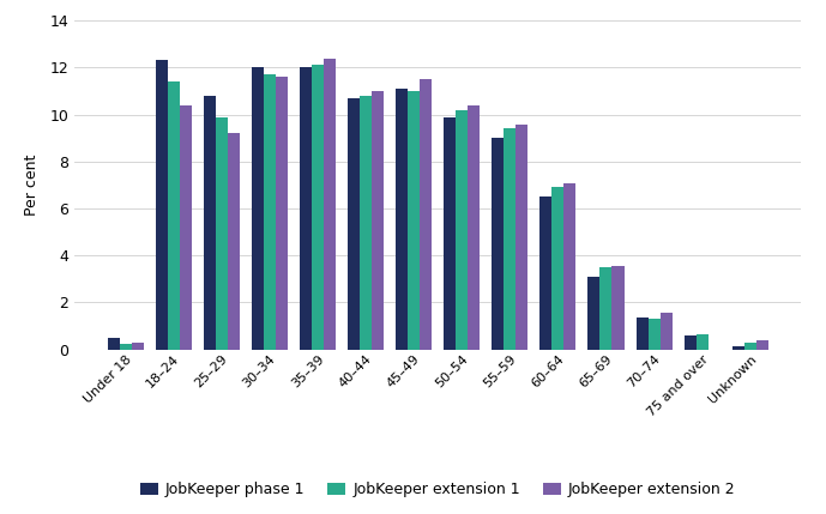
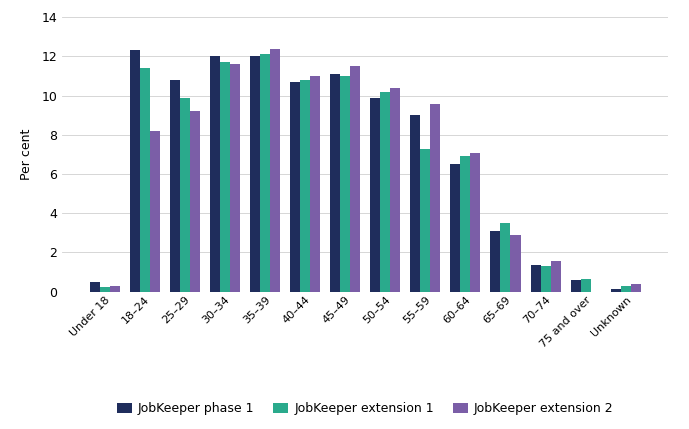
JobKeeper extension 2/18–24: 10.4 -> 8.2
JobKeeper extension 1/55–59: 9.4 -> 7.3
JobKeeper extension 2/65–69: 3.5 -> 2.9
